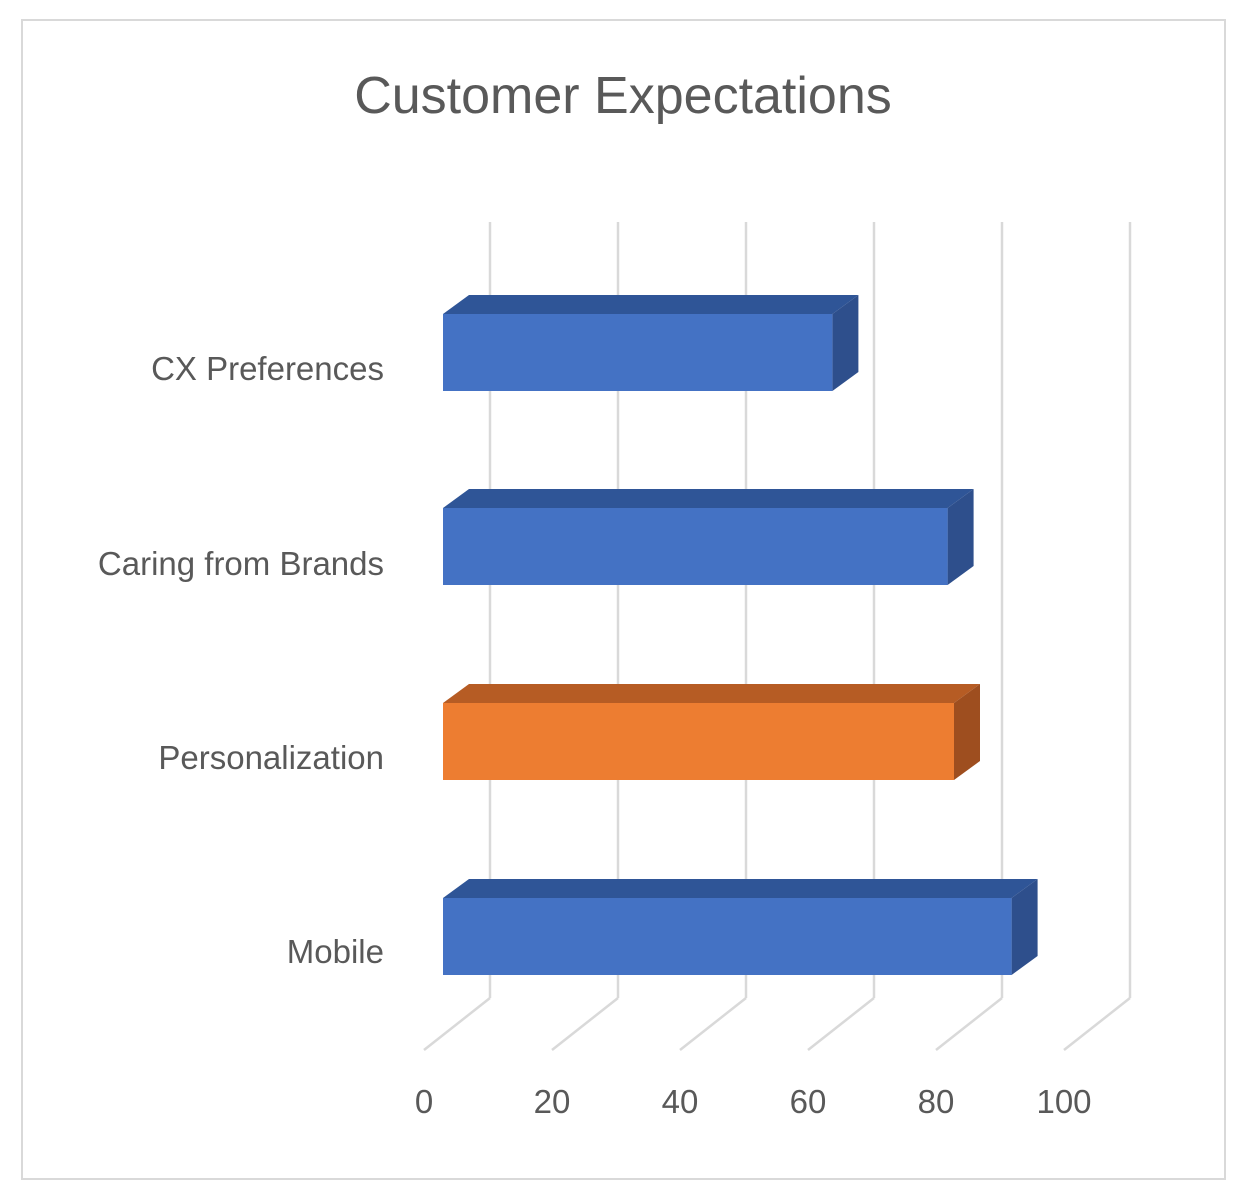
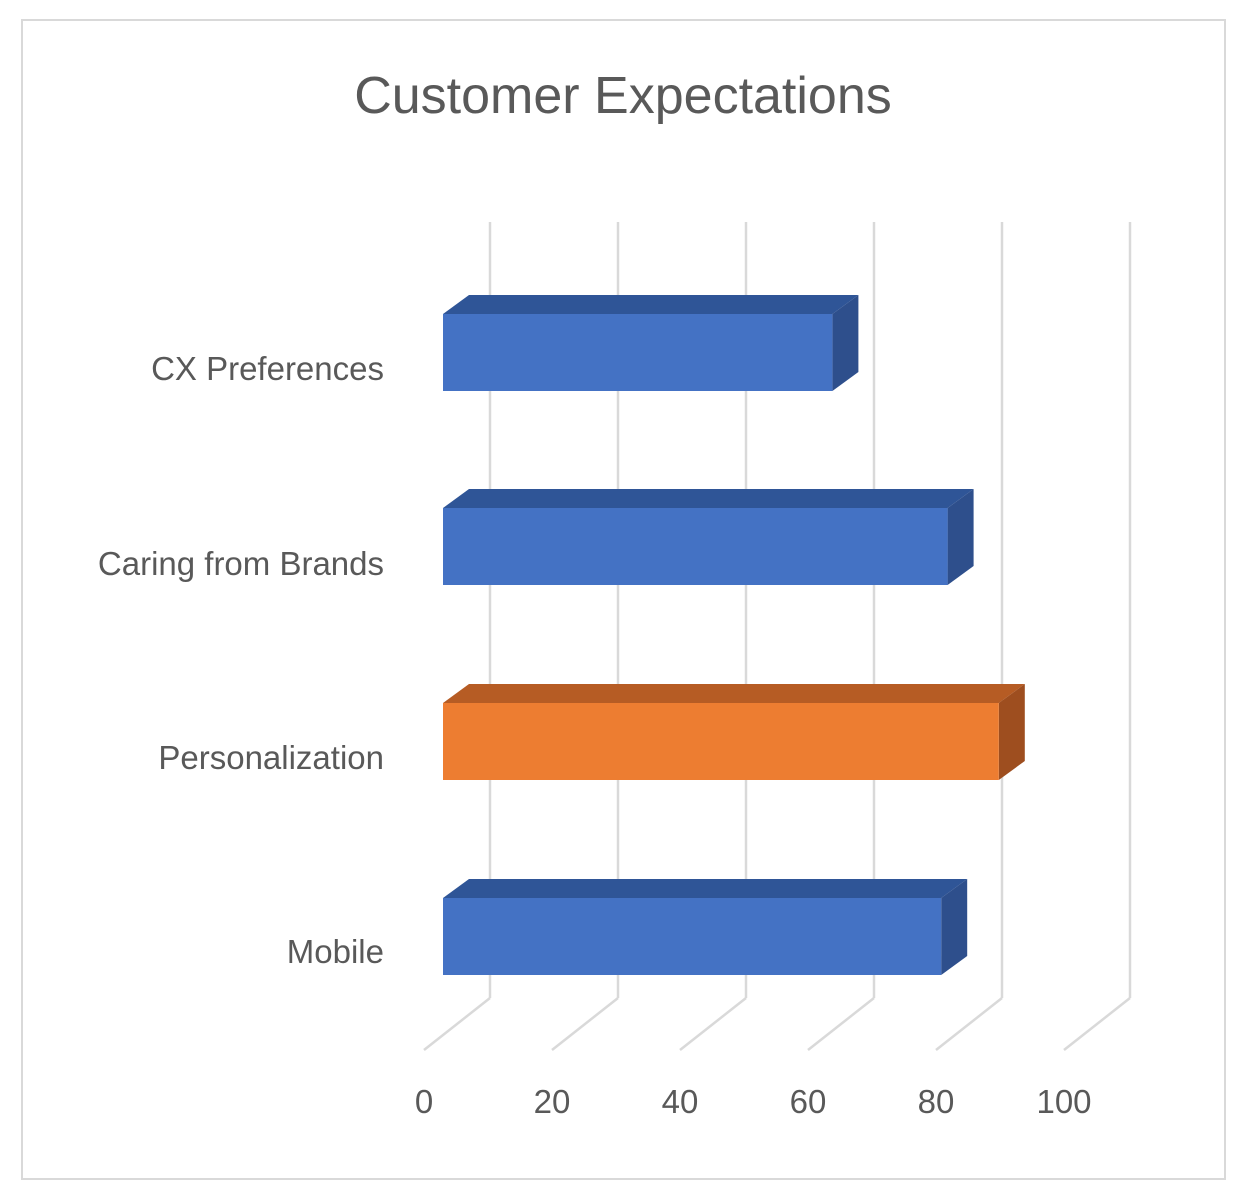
Mobile: 89 -> 78
Personalization: 80 -> 87
